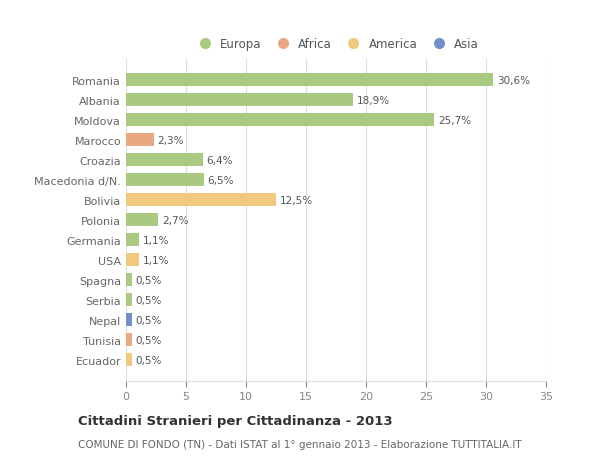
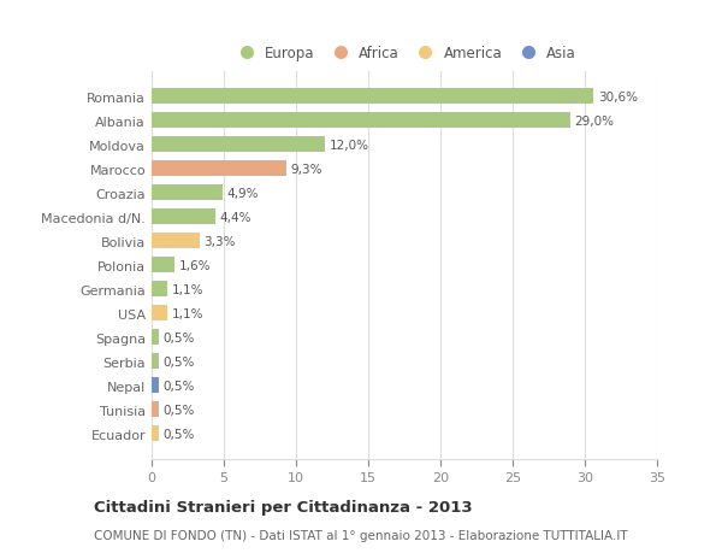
Albania: 18,9% -> 29,0%
Moldova: 25,7% -> 12,0%
Marocco: 2,3% -> 9,3%
Croazia: 6,4% -> 4,9%
Macedonia d/N.: 6,5% -> 4,4%
Bolivia: 12,5% -> 3,3%
Polonia: 2,7% -> 1,6%
